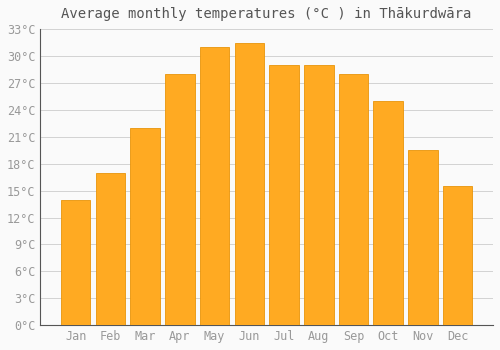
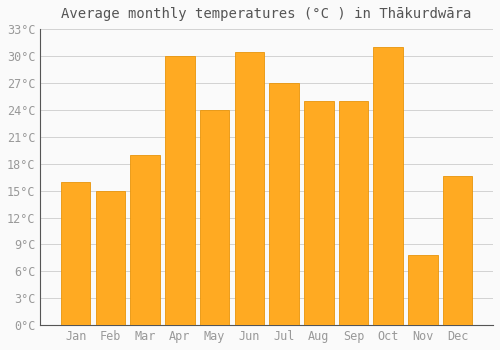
Jan: 14.0°C -> 16.0°C
Feb: 17.0°C -> 15.0°C
Mar: 22.0°C -> 19.0°C
Apr: 28.0°C -> 30.0°C
May: 31.0°C -> 24.0°C
Jun: 31.5°C -> 30.4°C
Jul: 29.0°C -> 27.0°C
Aug: 29.0°C -> 25.0°C
Sep: 28.0°C -> 25.0°C
Oct: 25.0°C -> 31.0°C
Nov: 19.5°C -> 7.8°C
Dec: 15.5°C -> 16.6°C
